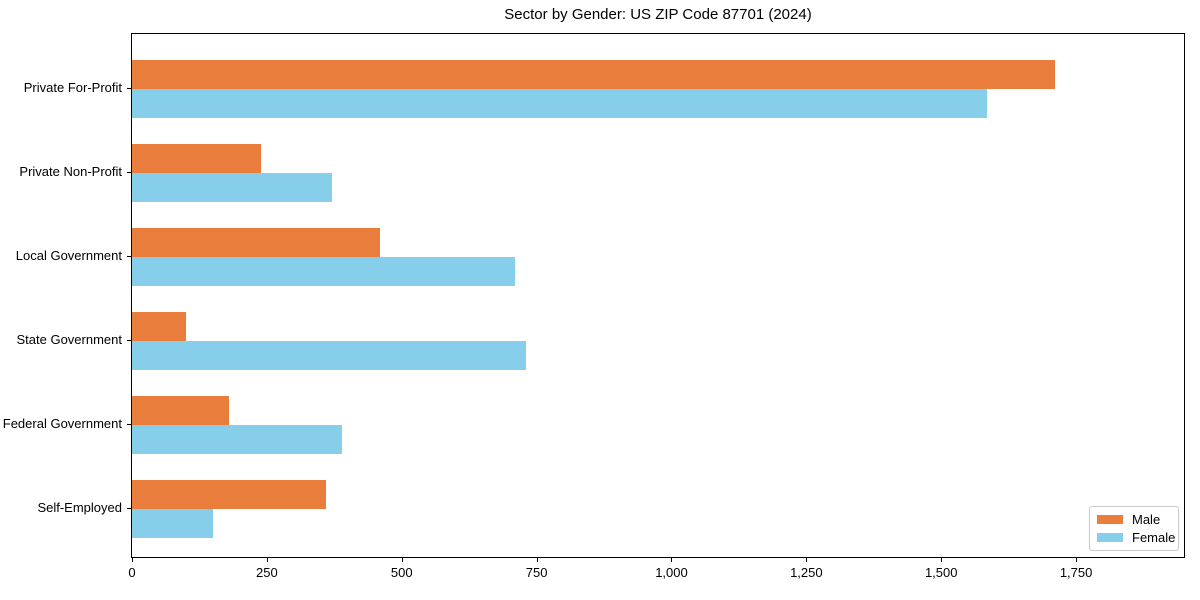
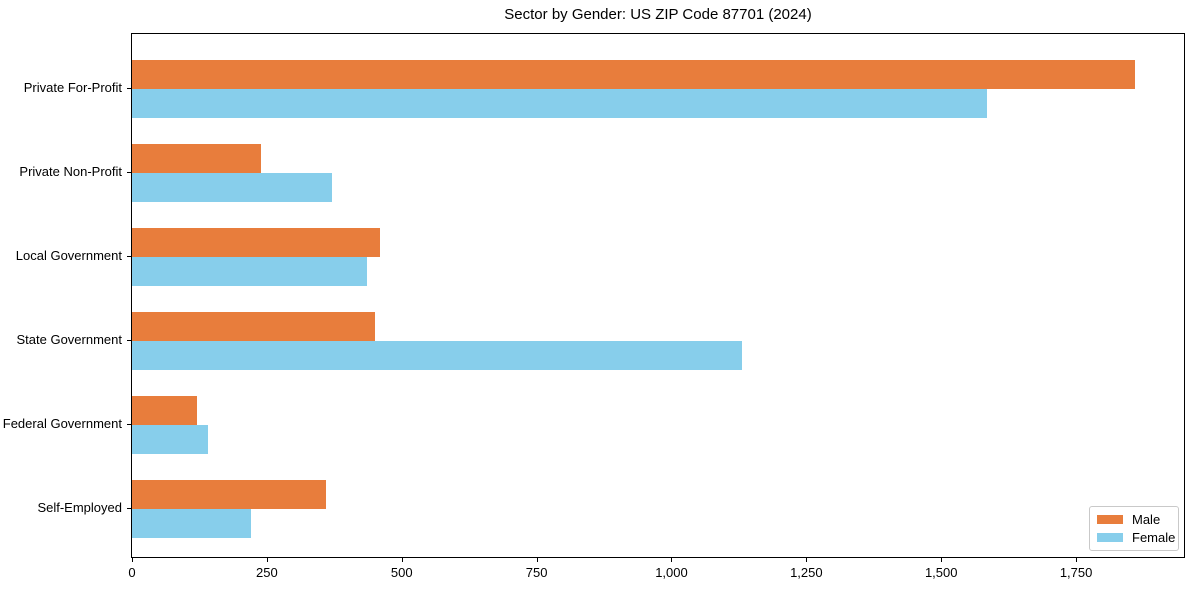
Male/Private For-Profit: 1710 -> 1860
Female/Local Government: 710 -> 440
Male/State Government: 100 -> 450
Female/State Government: 730 -> 1130
Male/Federal Government: 180 -> 120
Female/Federal Government: 390 -> 140
Female/Self-Employed: 150 -> 220
